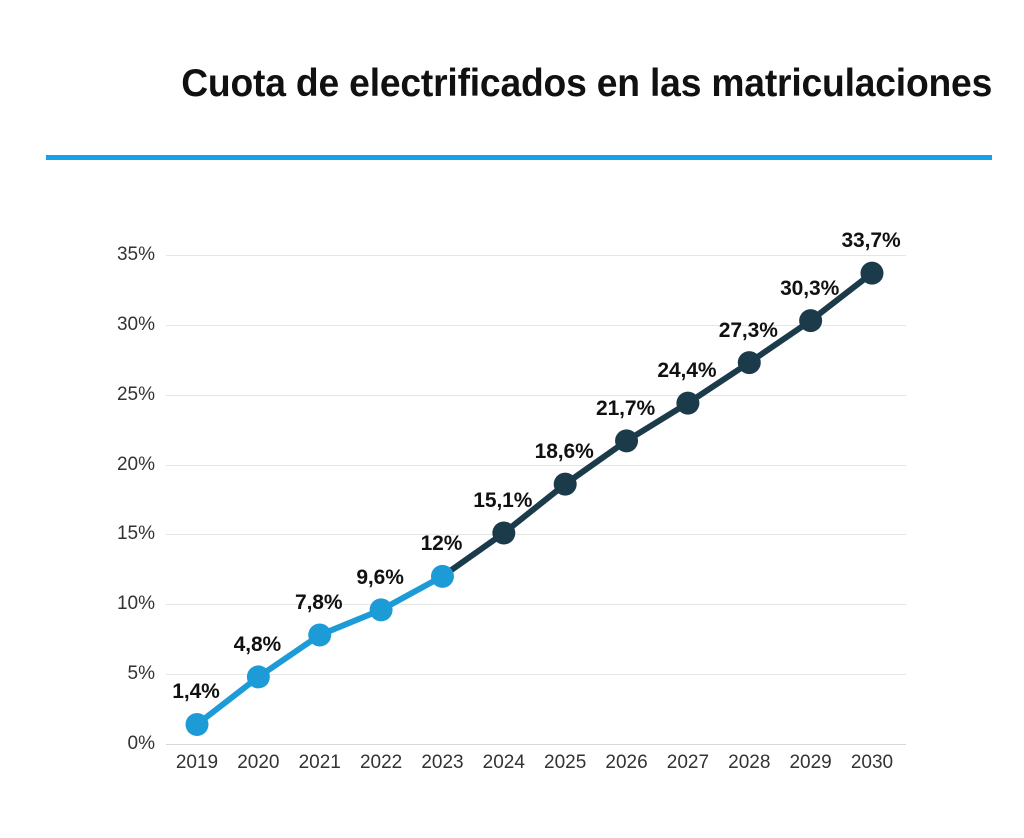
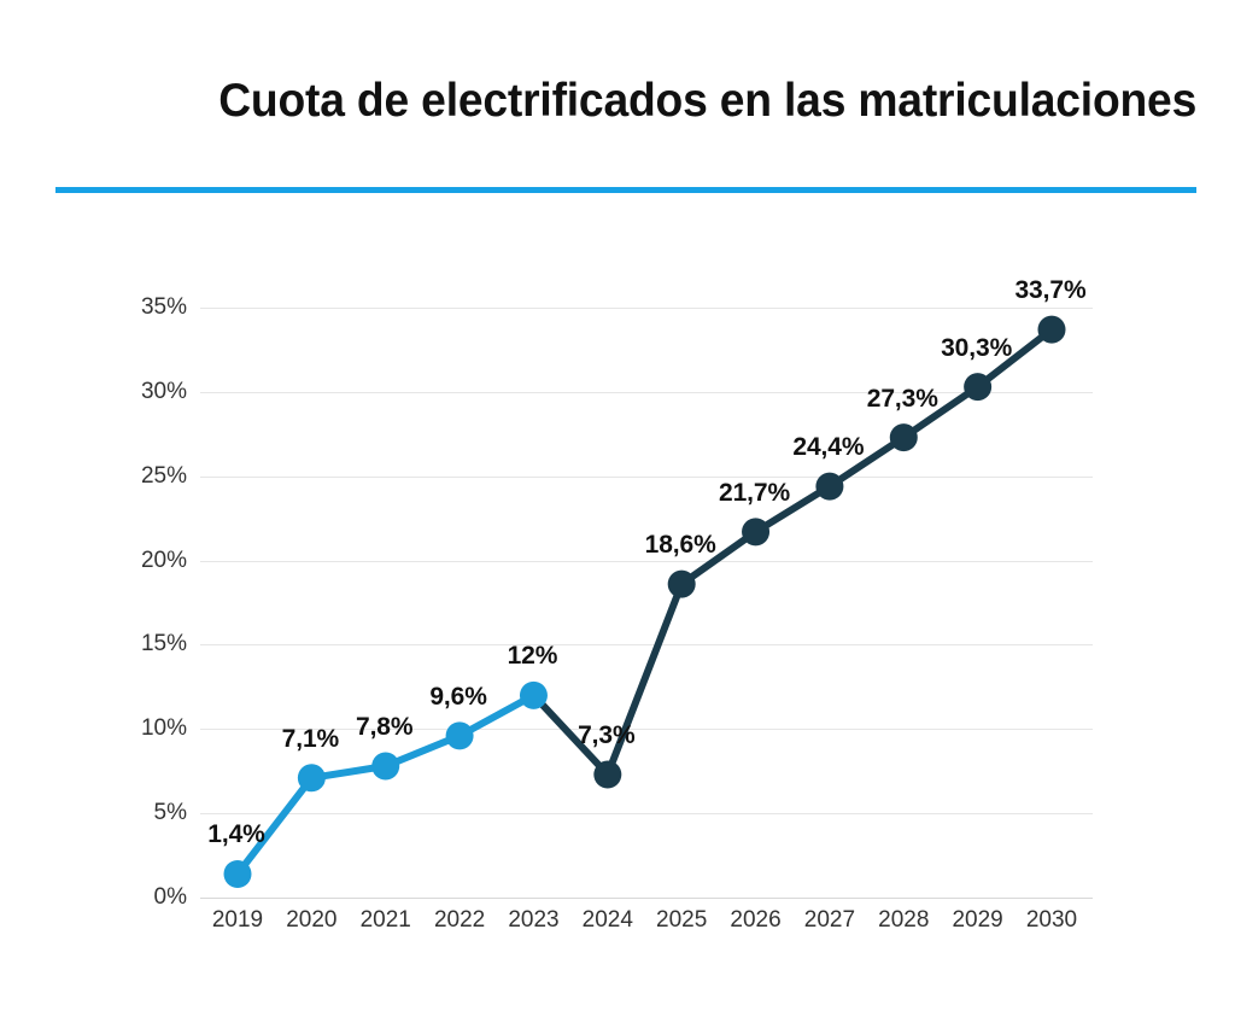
2020: 4,8% -> 7,1%
2024: 15,1% -> 7,3%
